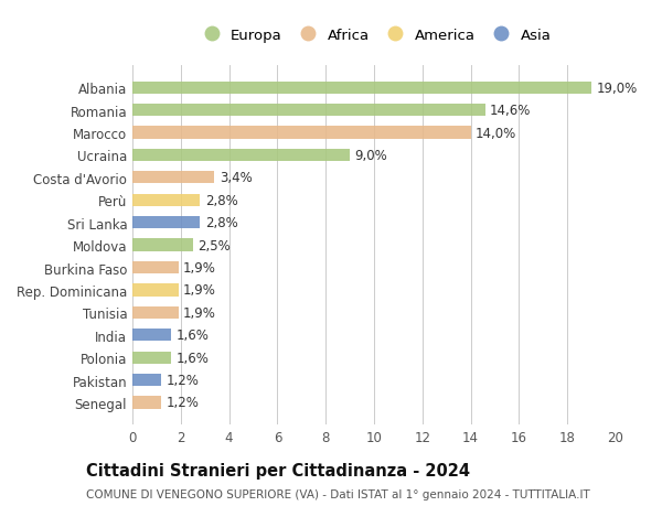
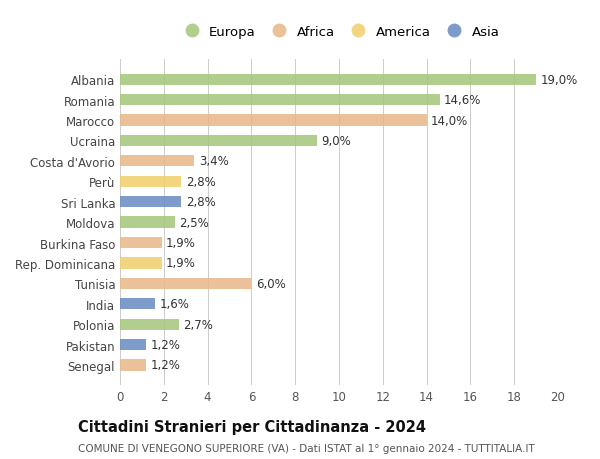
Tunisia: 1,9% -> 6,0%
Polonia: 1,6% -> 2,7%
